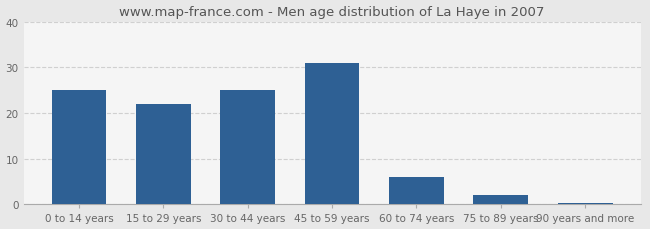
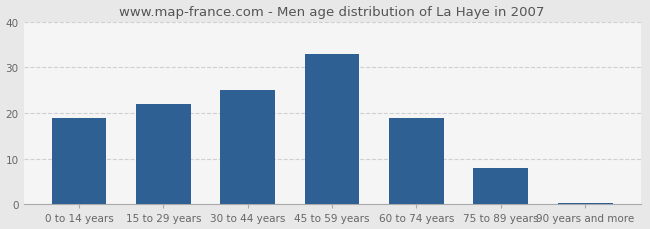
0 to 14 years: 25.0 -> 19.0
45 to 59 years: 31.0 -> 33.0
60 to 74 years: 6.0 -> 19.0
75 to 89 years: 2.0 -> 8.0
